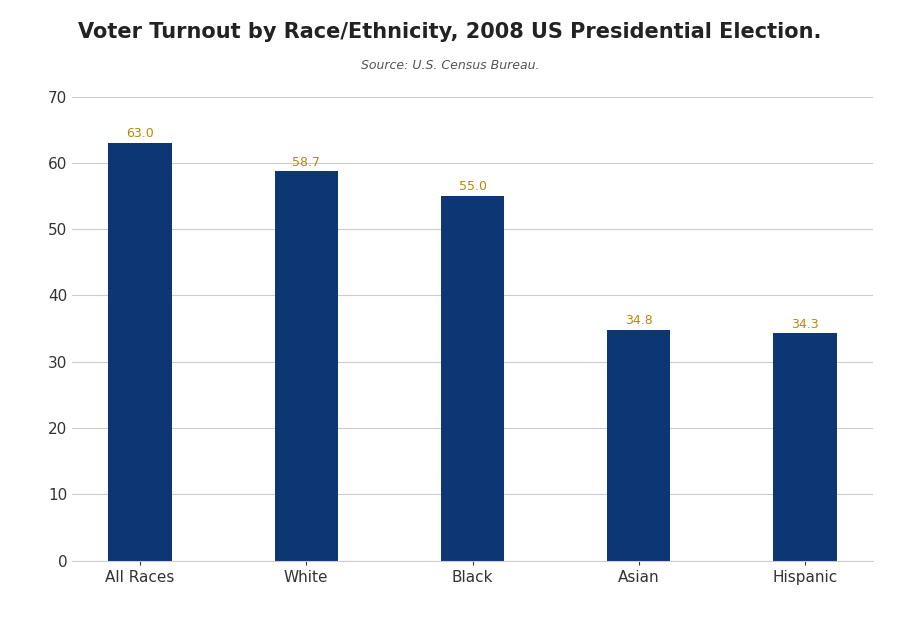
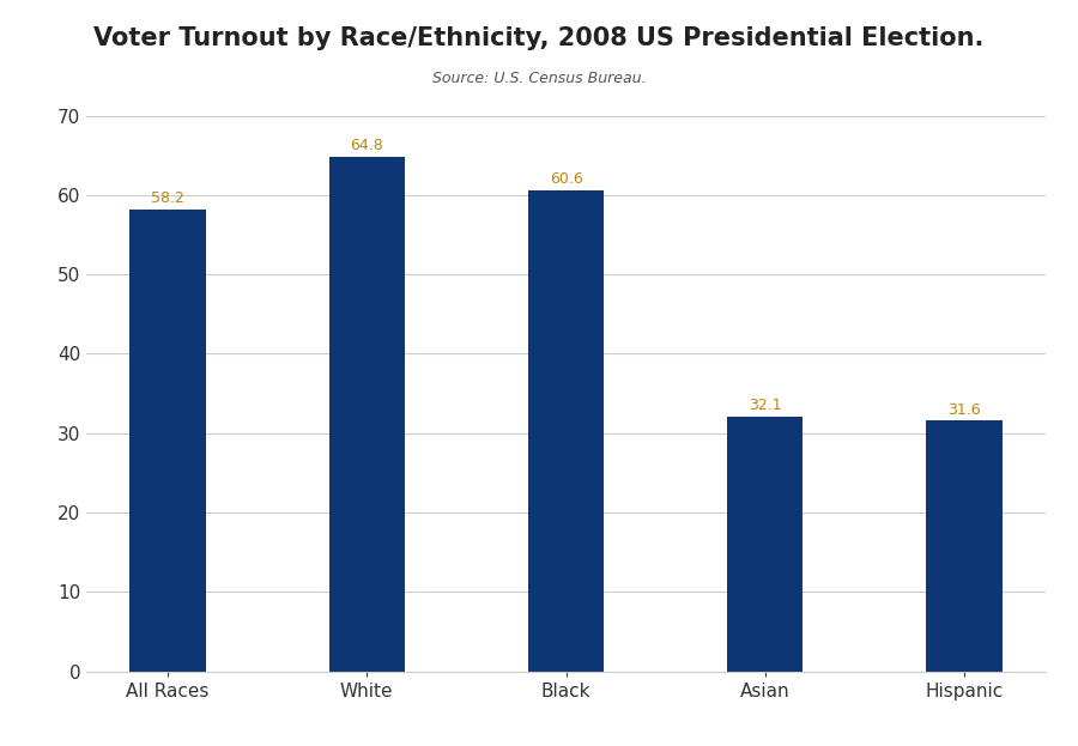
All Races: 63.0 -> 58.2
White: 58.7 -> 64.8
Black: 55.0 -> 60.6
Asian: 34.8 -> 32.1
Hispanic: 34.3 -> 31.6
